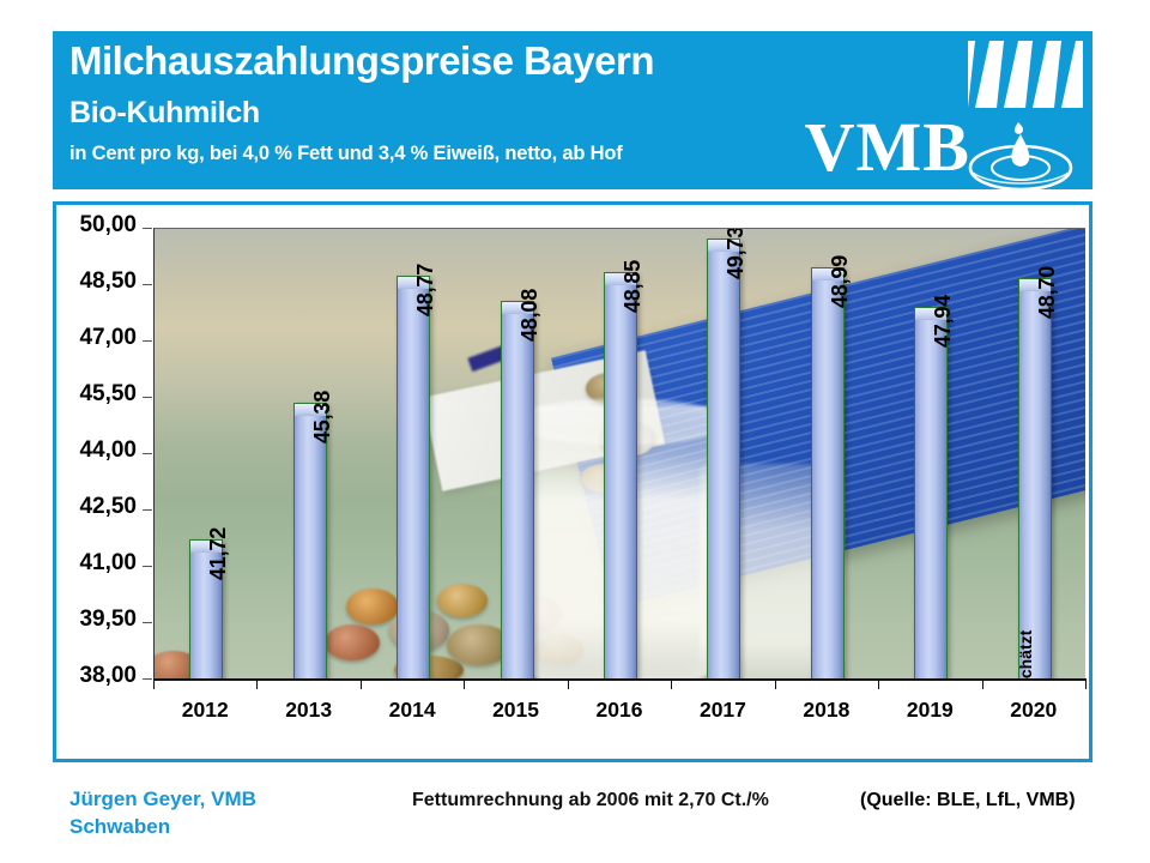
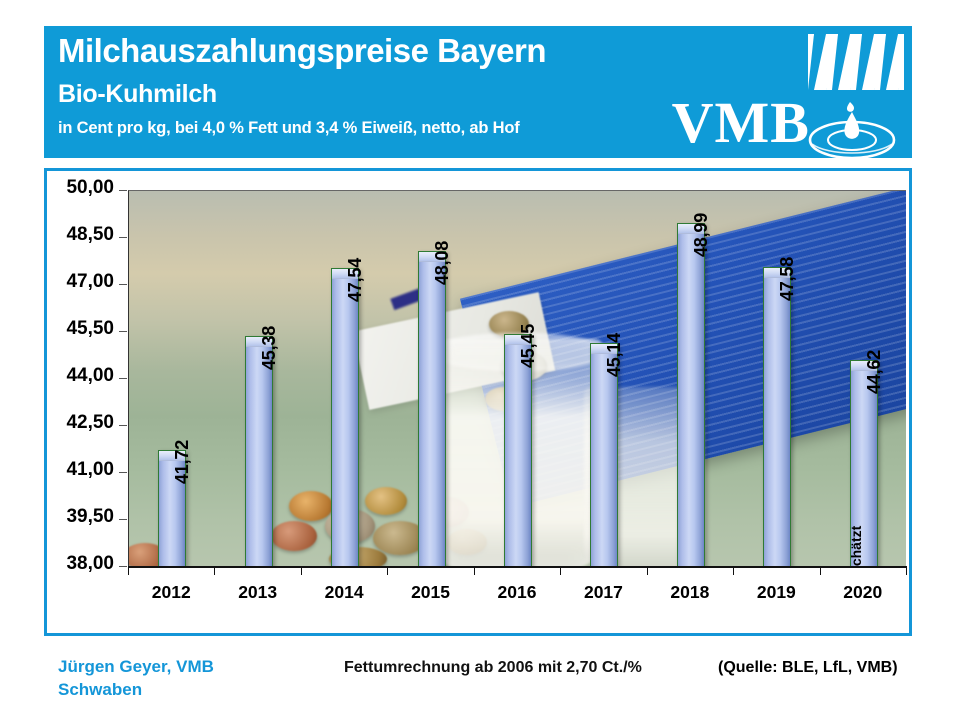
2014: 48,77 -> 47,54
2016: 48,85 -> 45,45
2017: 49,73 -> 45,14
2019: 47,94 -> 47,58
2020: 48,70 -> 44,62
